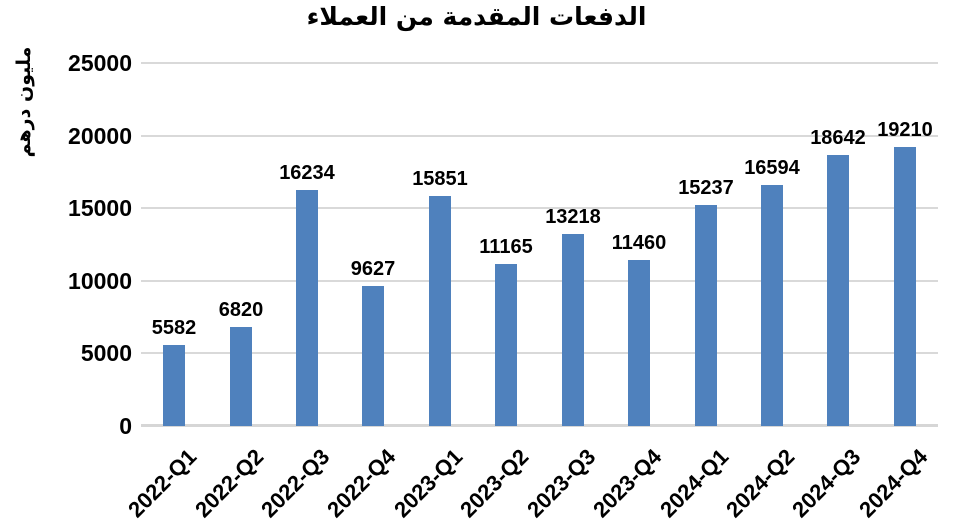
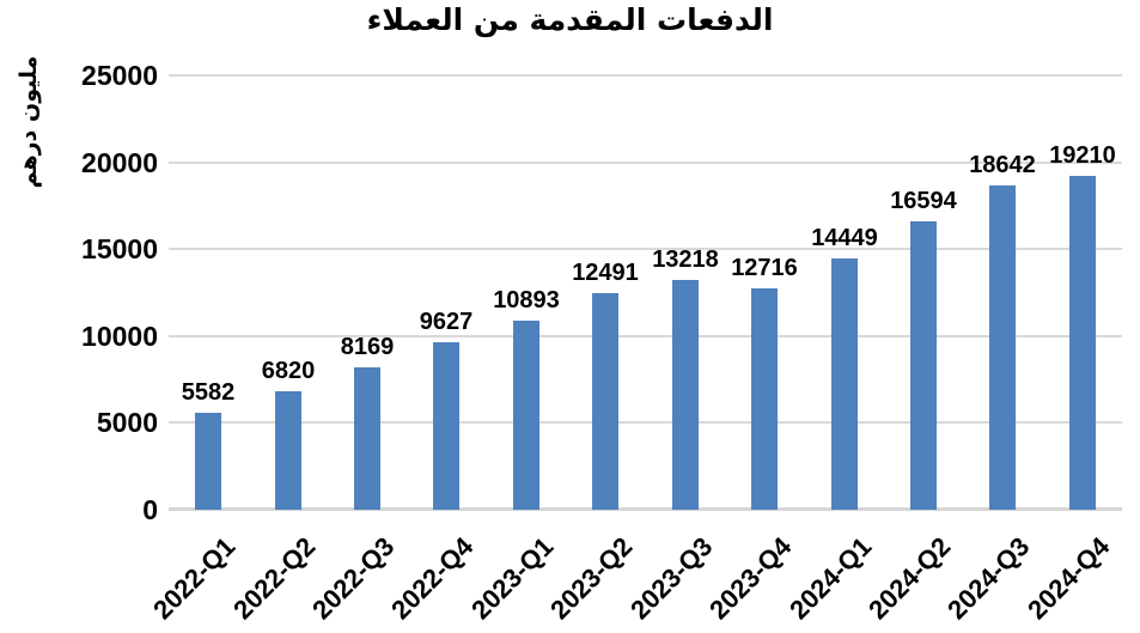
2022-Q3: 16234 -> 8169
2023-Q1: 15851 -> 10893
2023-Q2: 11165 -> 12491
2023-Q4: 11460 -> 12716
2024-Q1: 15237 -> 14449
